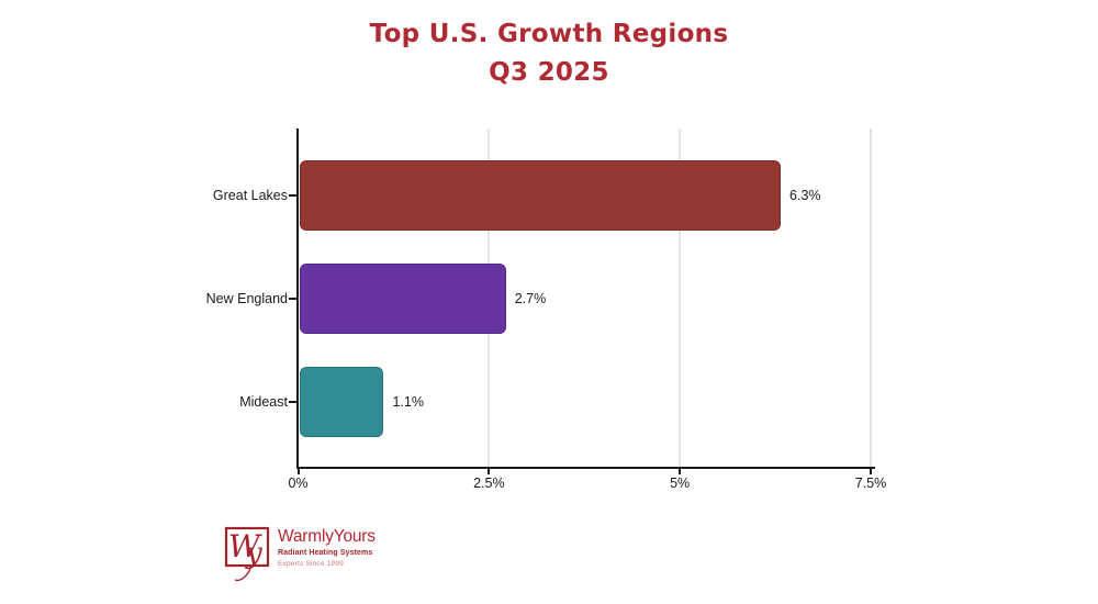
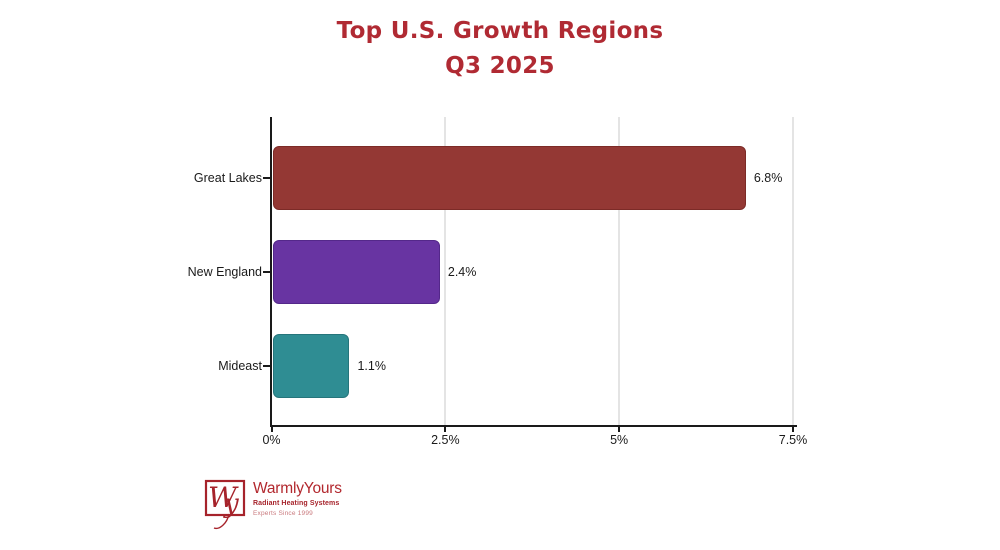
Great Lakes: 6.3% -> 6.8%
New England: 2.7% -> 2.4%
